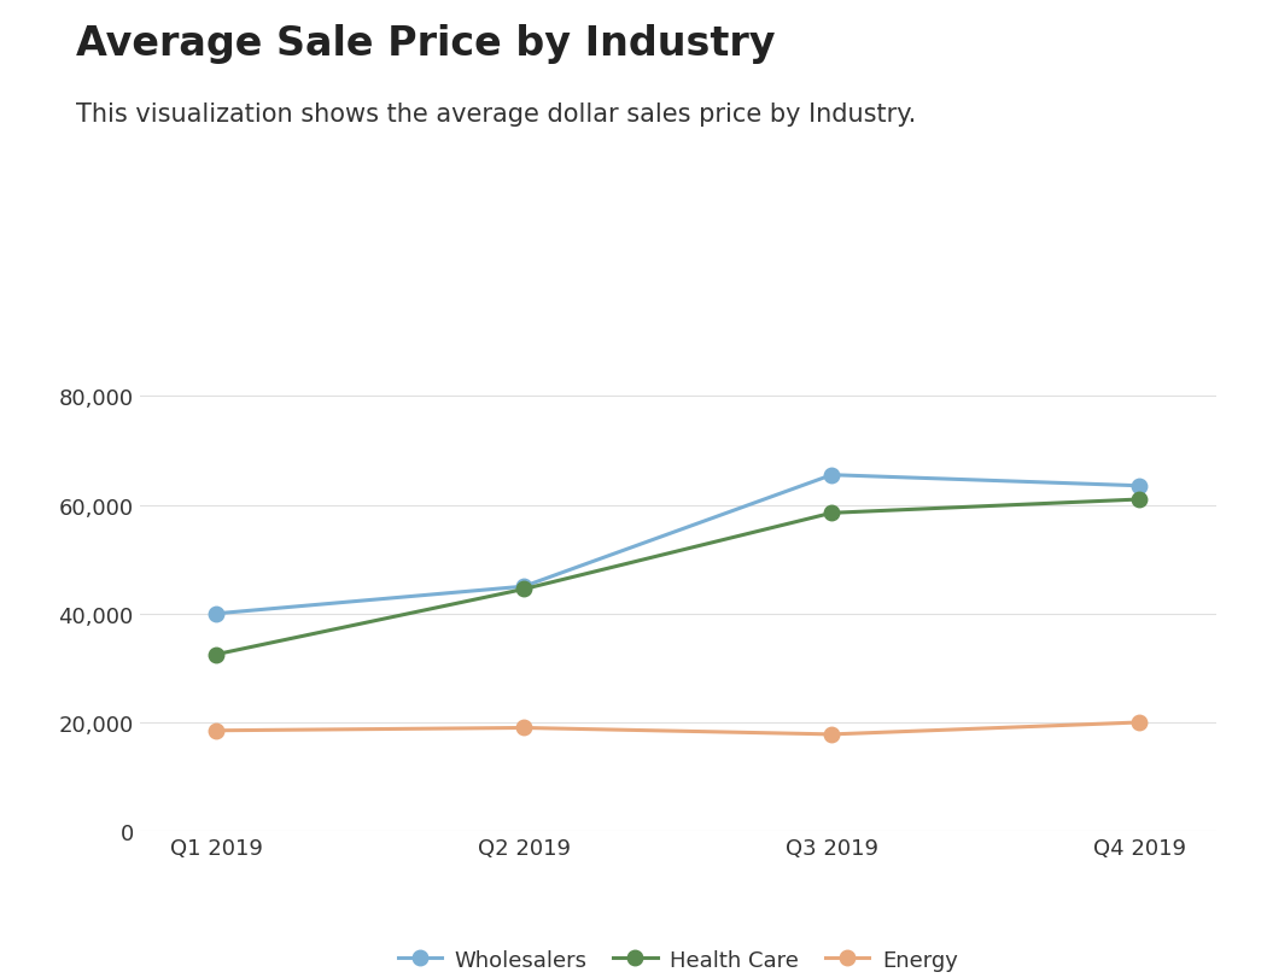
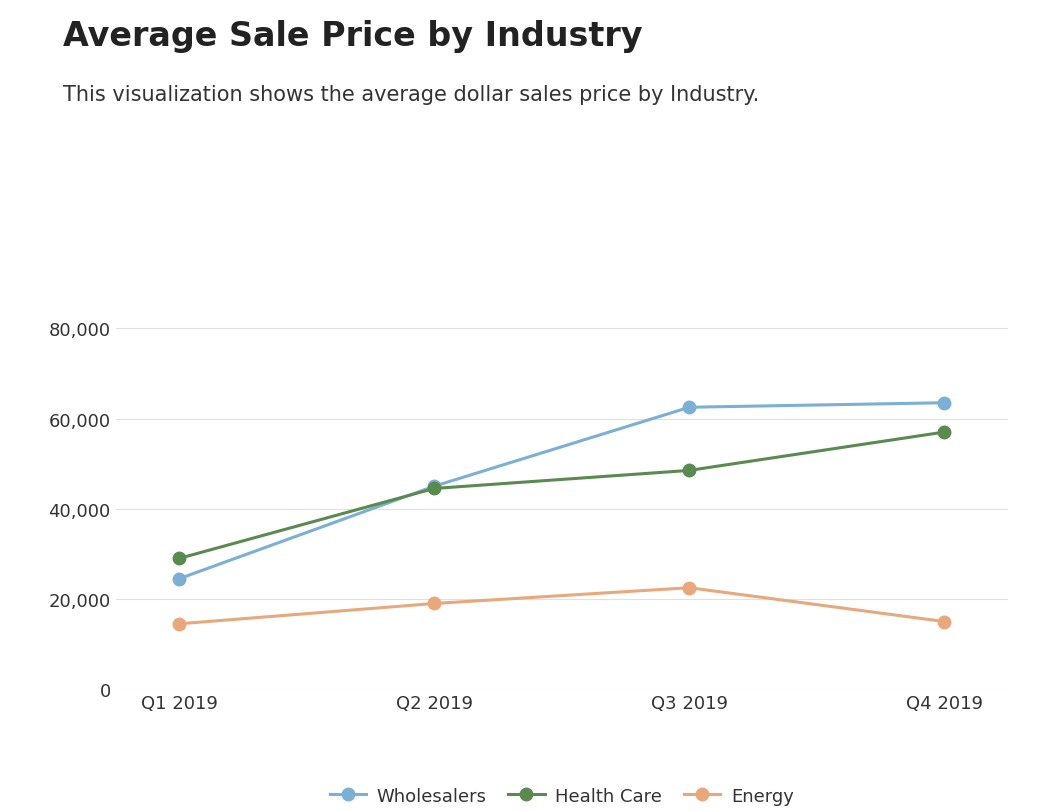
Wholesalers/Q1 2019: 40,000 -> 24,500
Health Care/Q1 2019: 32,500 -> 29,000
Energy/Q1 2019: 18,500 -> 14,500
Wholesalers/Q3 2019: 65,500 -> 62,500
Health Care/Q3 2019: 58,500 -> 48,500
Energy/Q3 2019: 17,800 -> 22,500
Health Care/Q4 2019: 61,000 -> 57,000
Energy/Q4 2019: 20,000 -> 15,000
